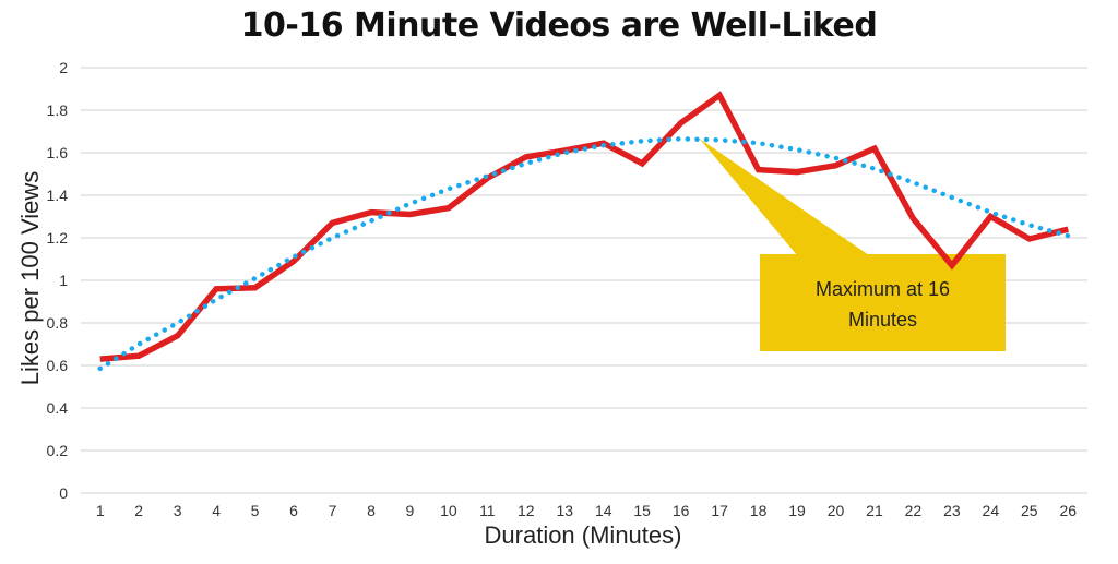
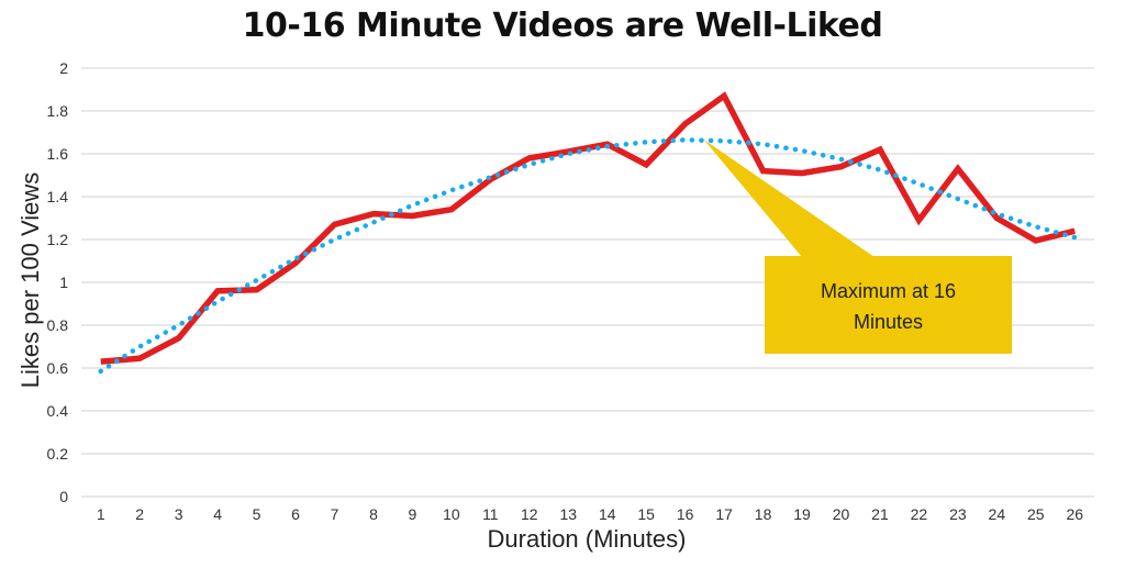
Likes per 100 Views/23: 1.07 -> 1.53
